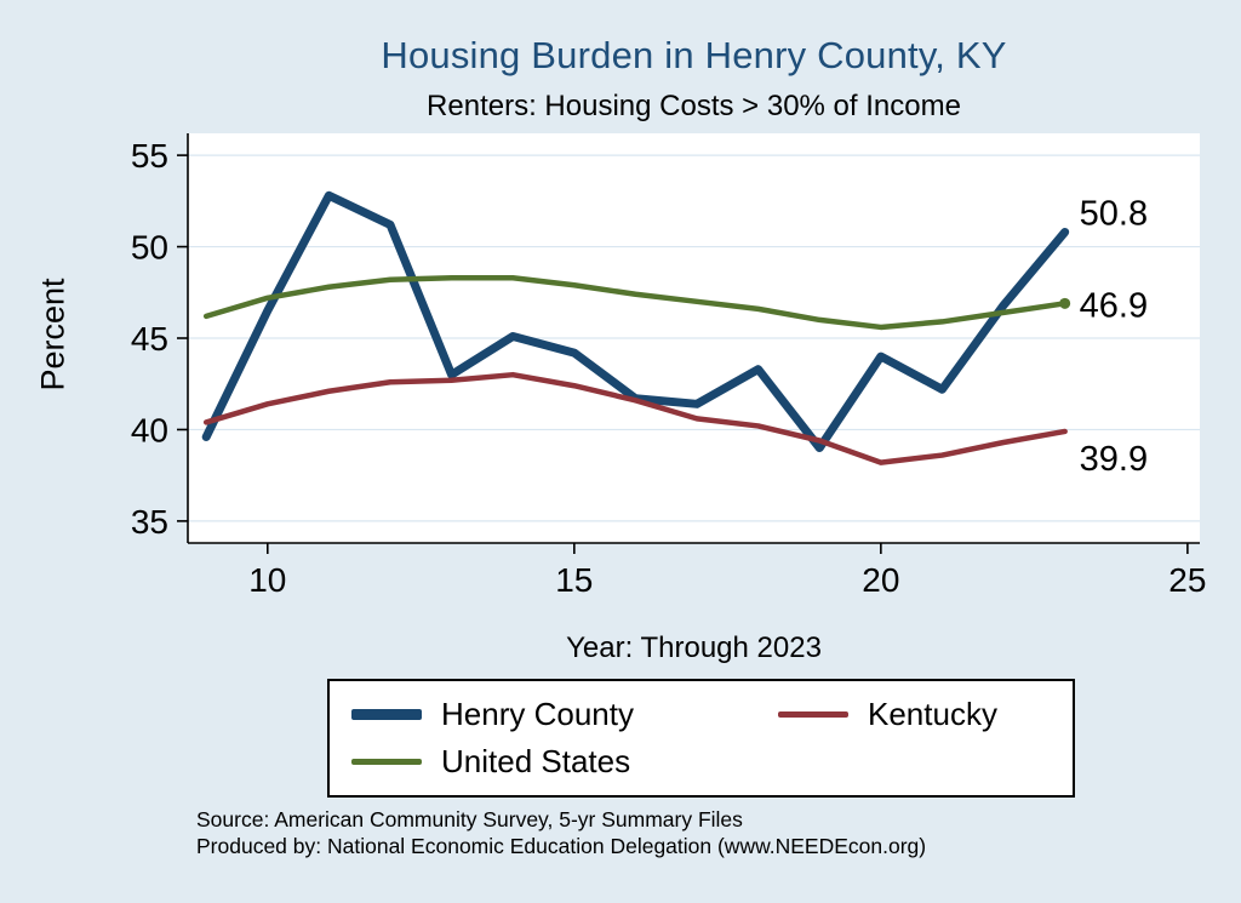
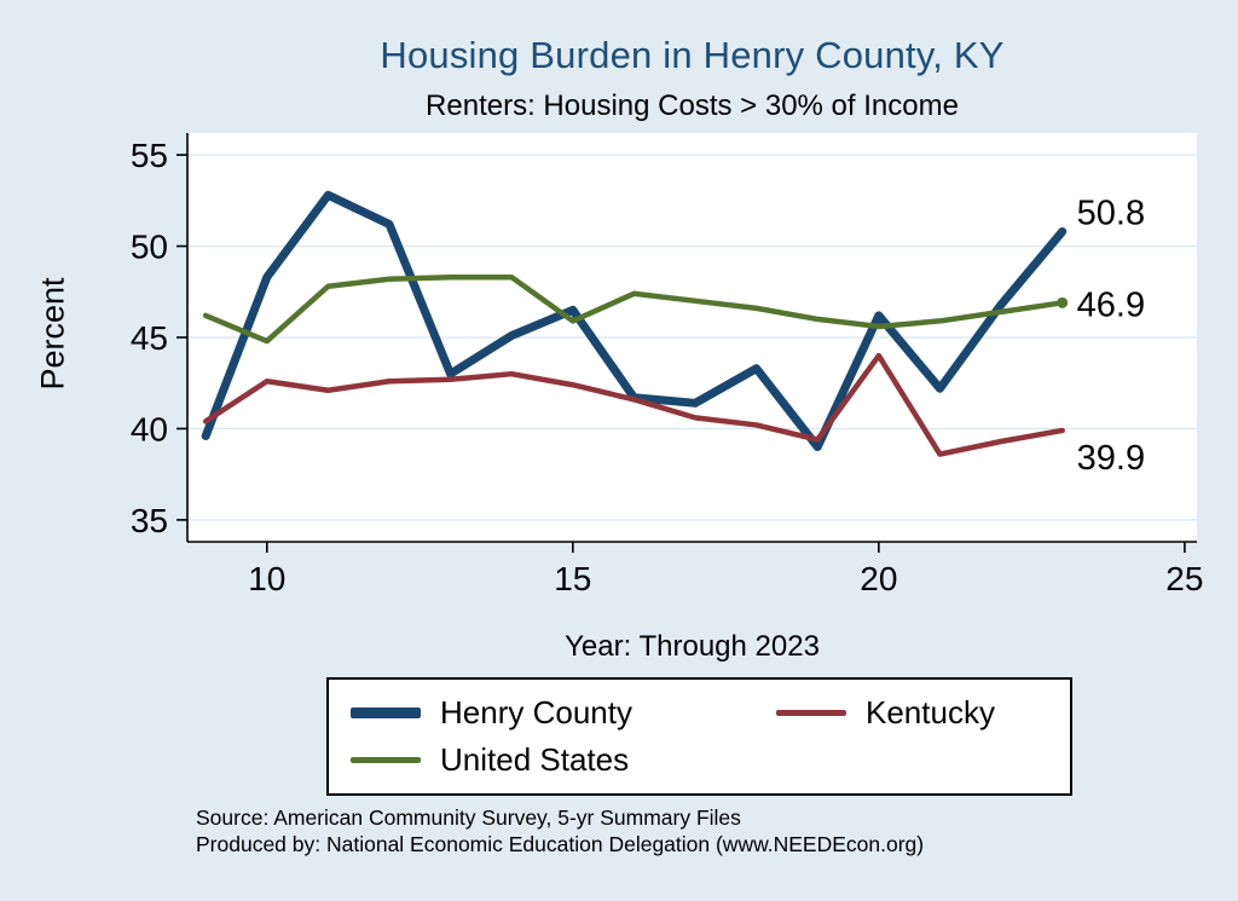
Henry County/10: 46.5 -> 48.3
Kentucky/10: 41.4 -> 42.6
United States/10: 47.2 -> 44.8
Henry County/15: 44.2 -> 46.5
United States/15: 47.9 -> 45.9
Henry County/20: 44.0 -> 46.2
Kentucky/20: 38.2 -> 44.0
